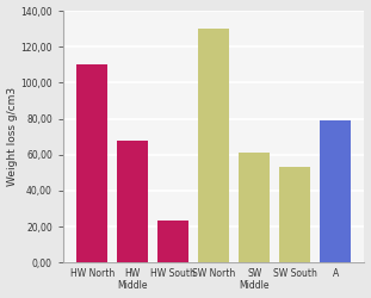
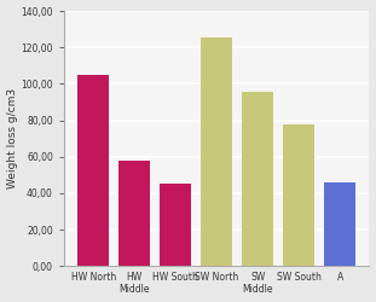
HW North: 110 -> 105
HW Middle: 68 -> 58
HW South: 23 -> 45
SW North: 130 -> 126
SW Middle: 61 -> 96
SW South: 53 -> 78
A: 79 -> 46
